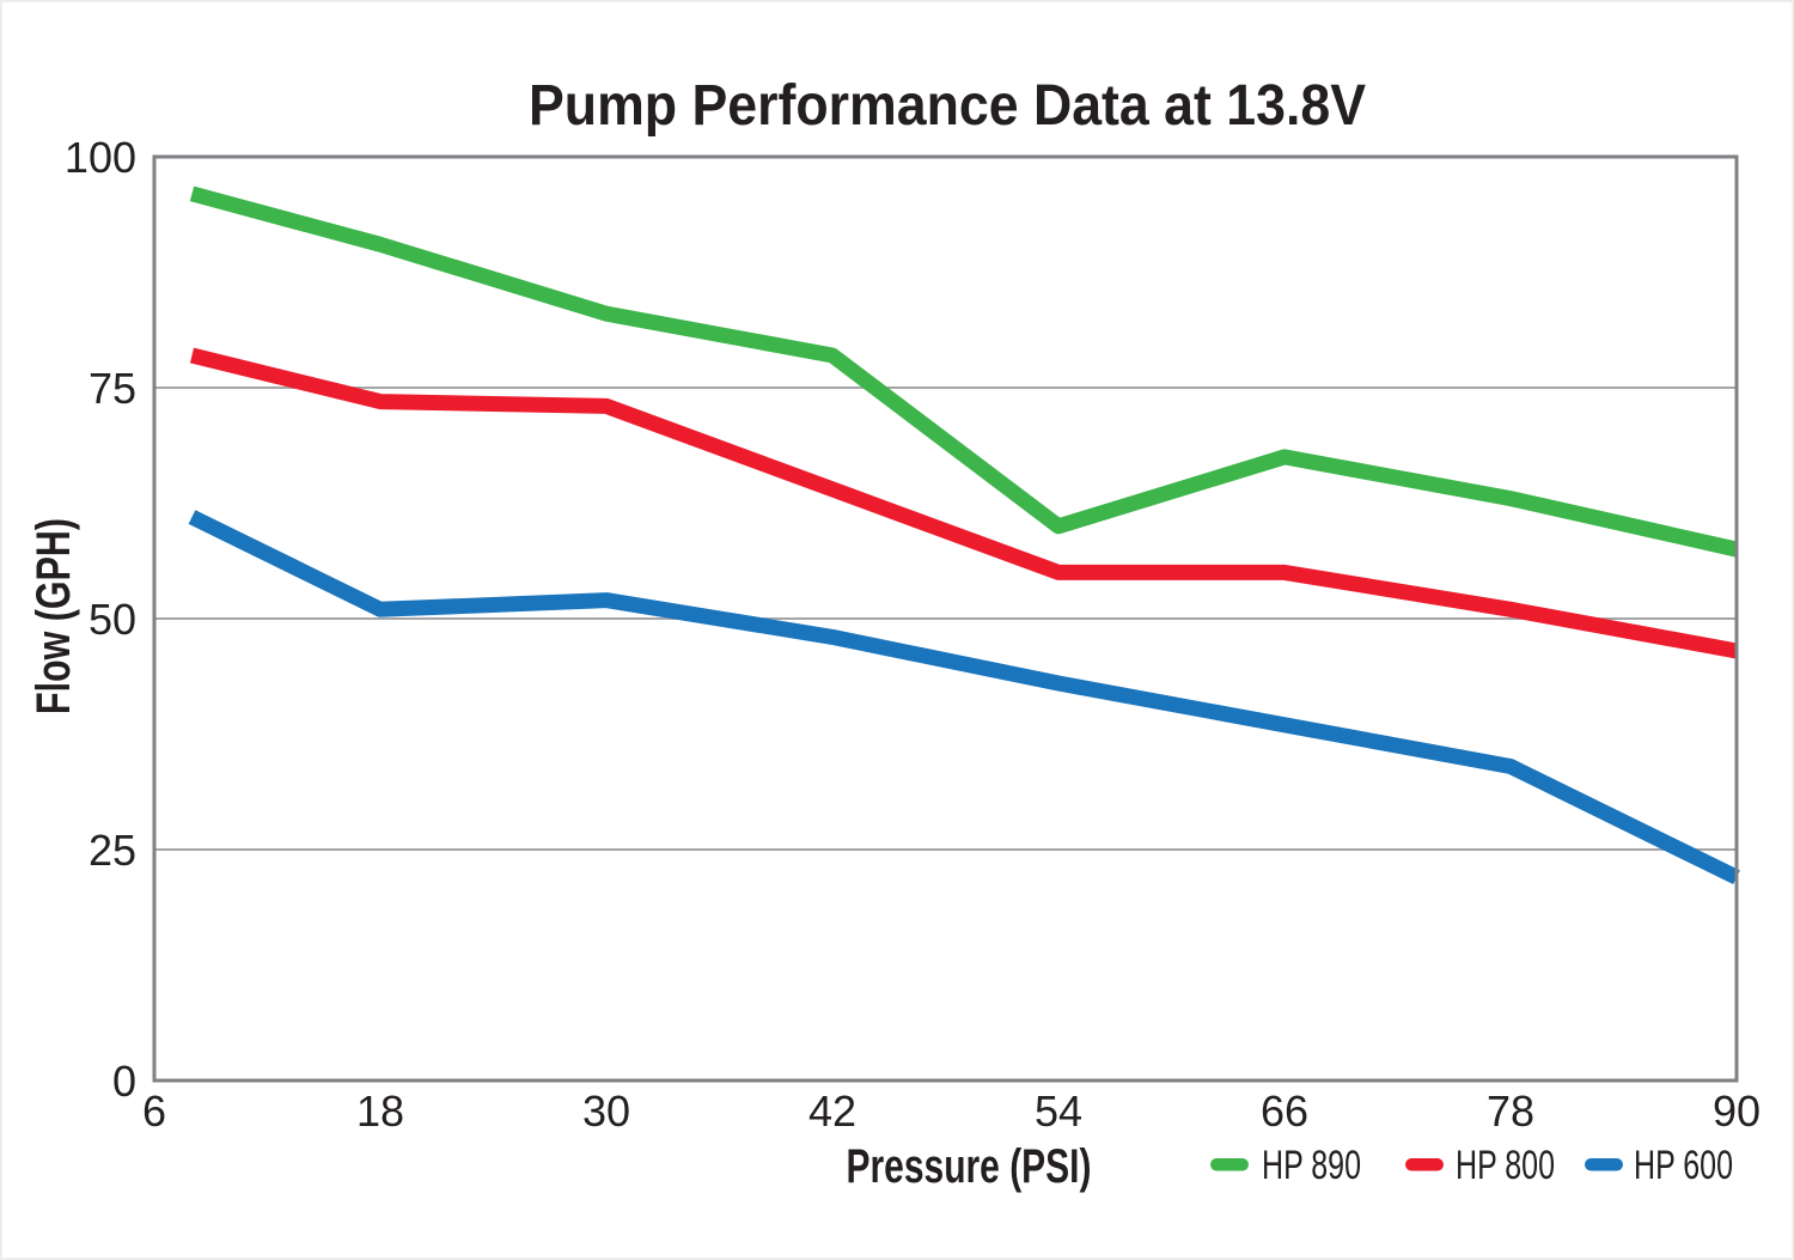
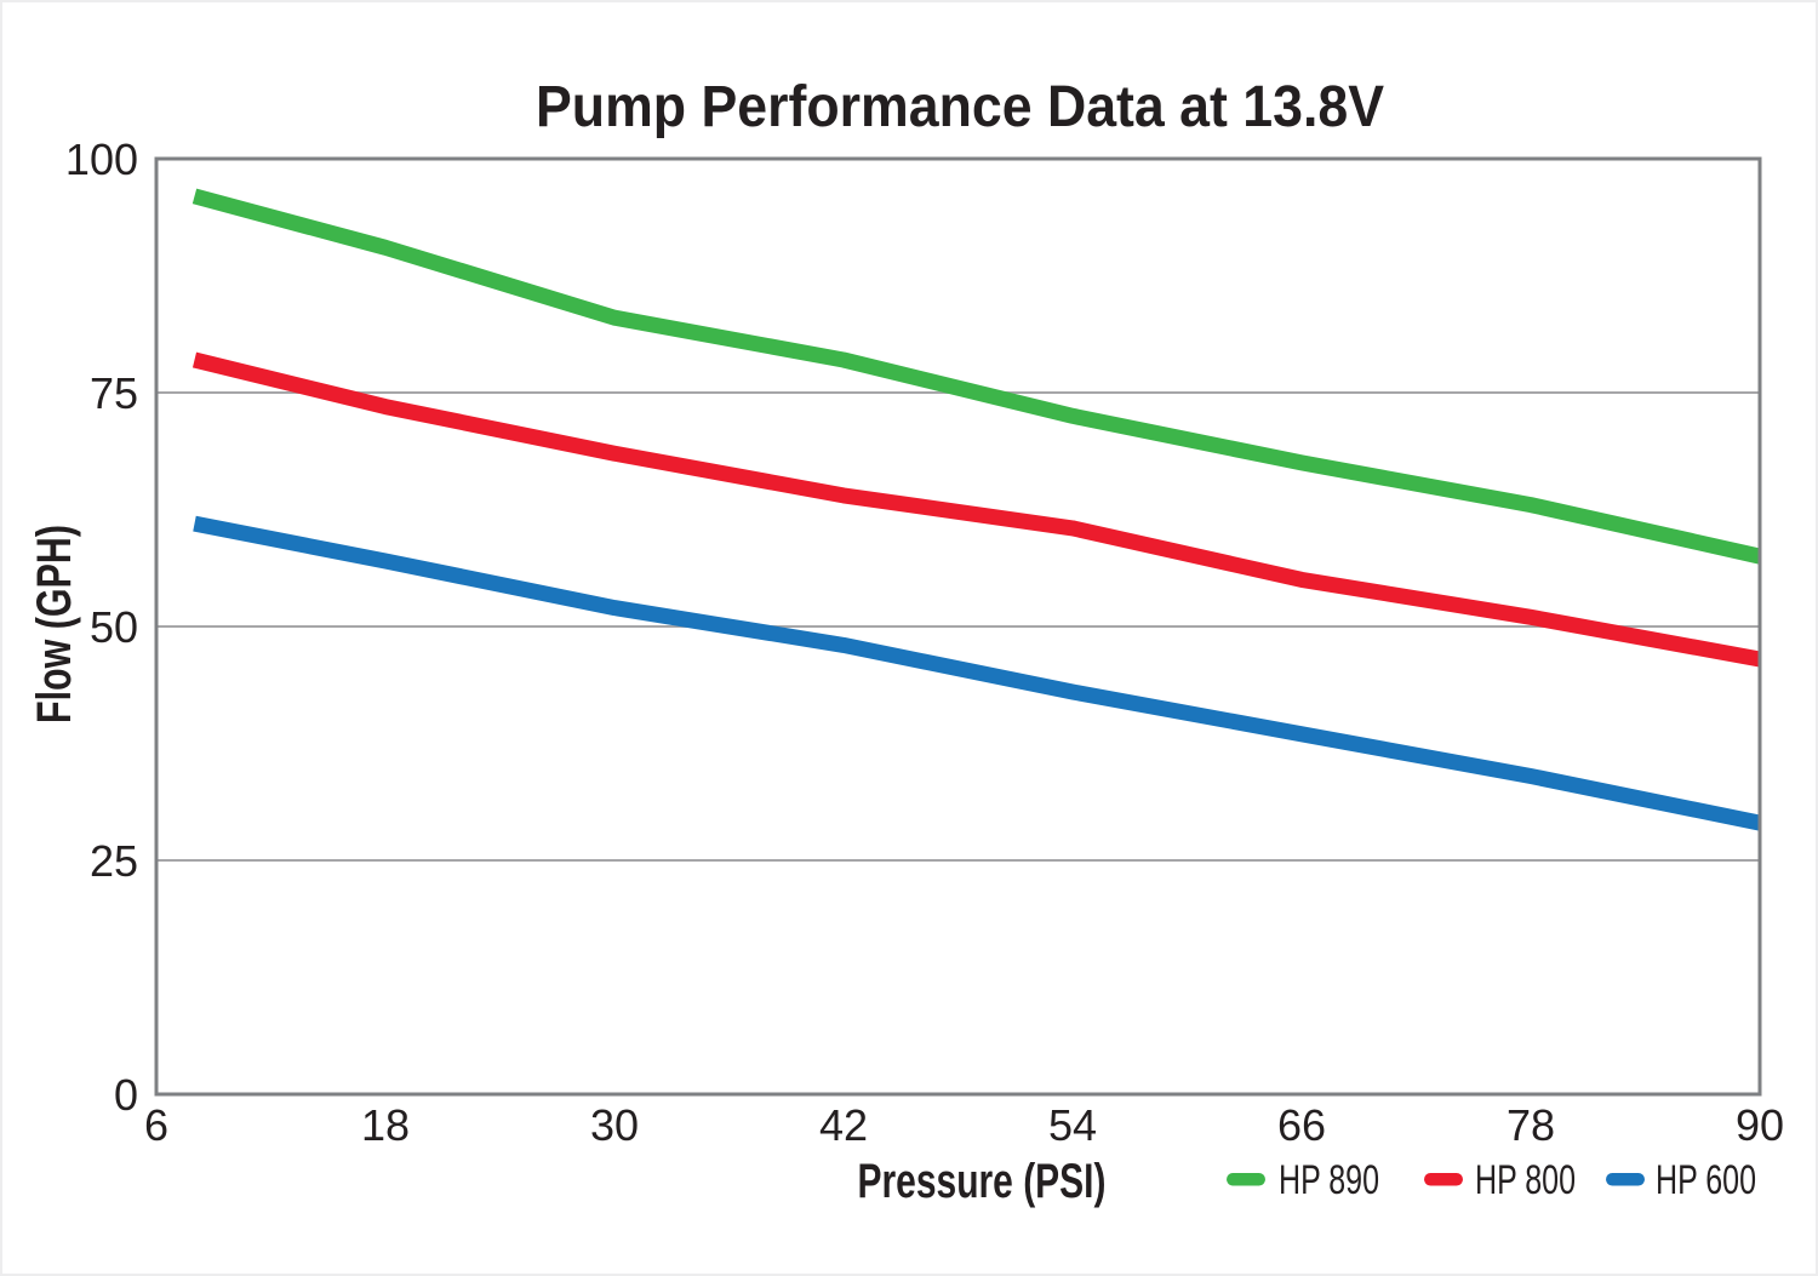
HP 600/18: 51 -> 57
HP 800/30: 73 -> 68
HP 890/54: 60 -> 72
HP 800/54: 55 -> 60
HP 600/90: 22 -> 29
